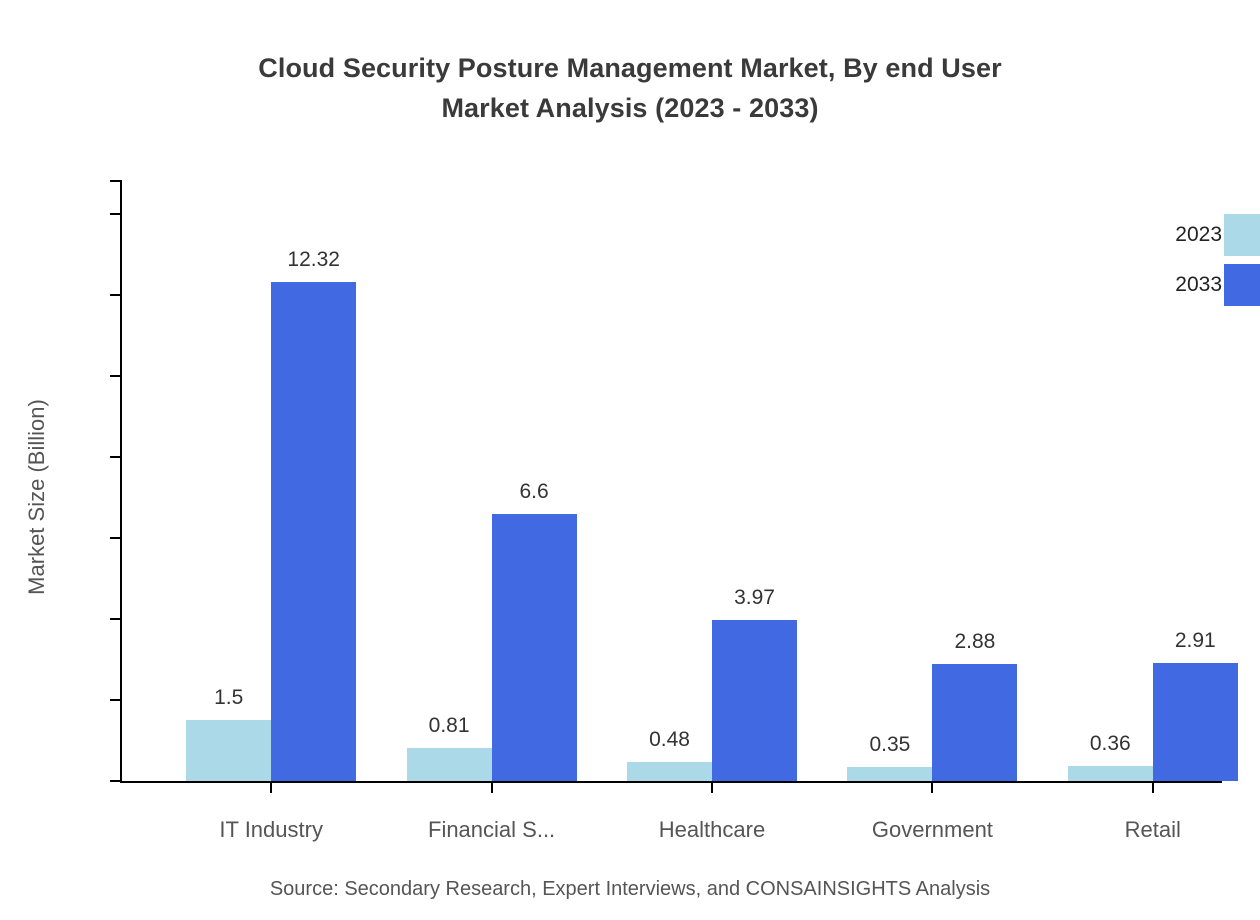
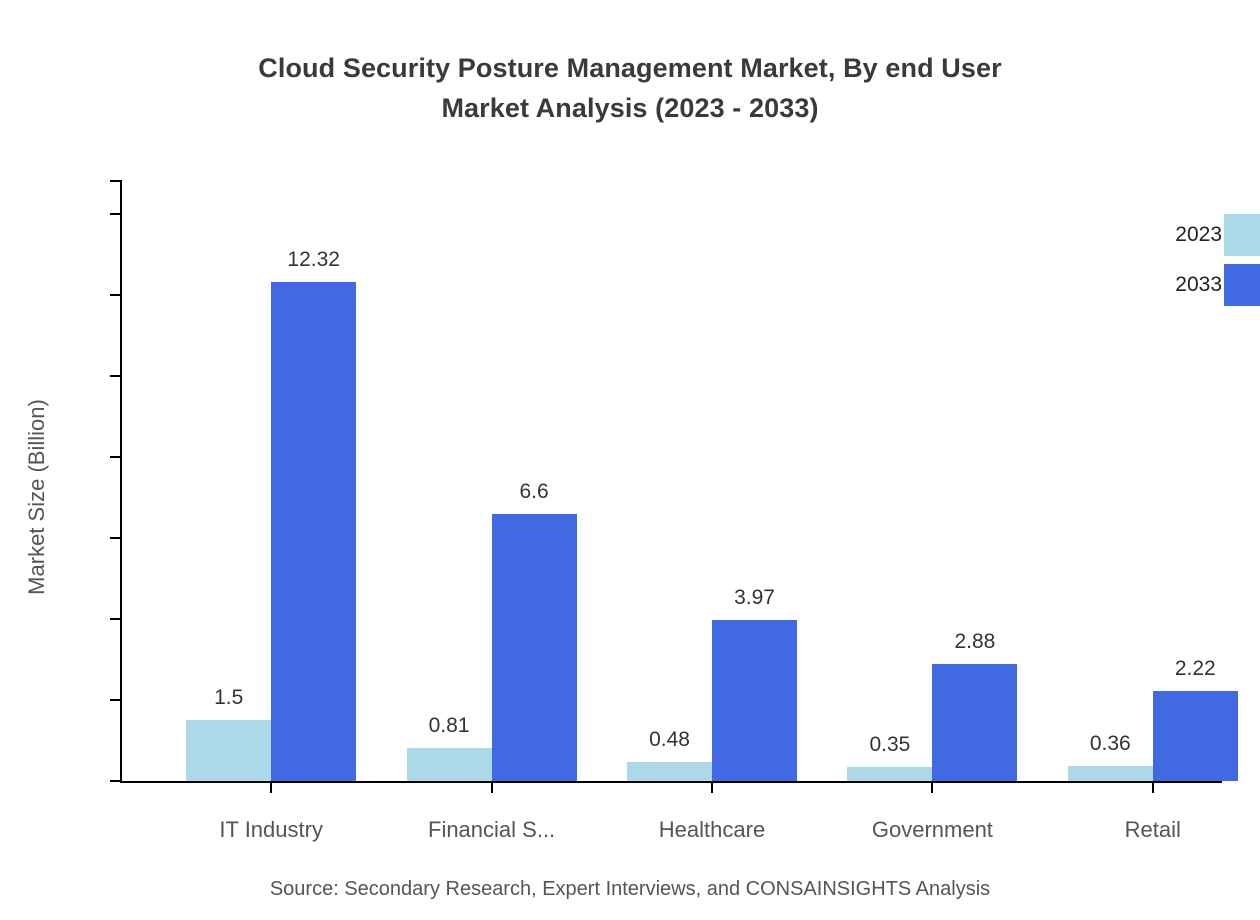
2033/Retail: 2.91 -> 2.22
